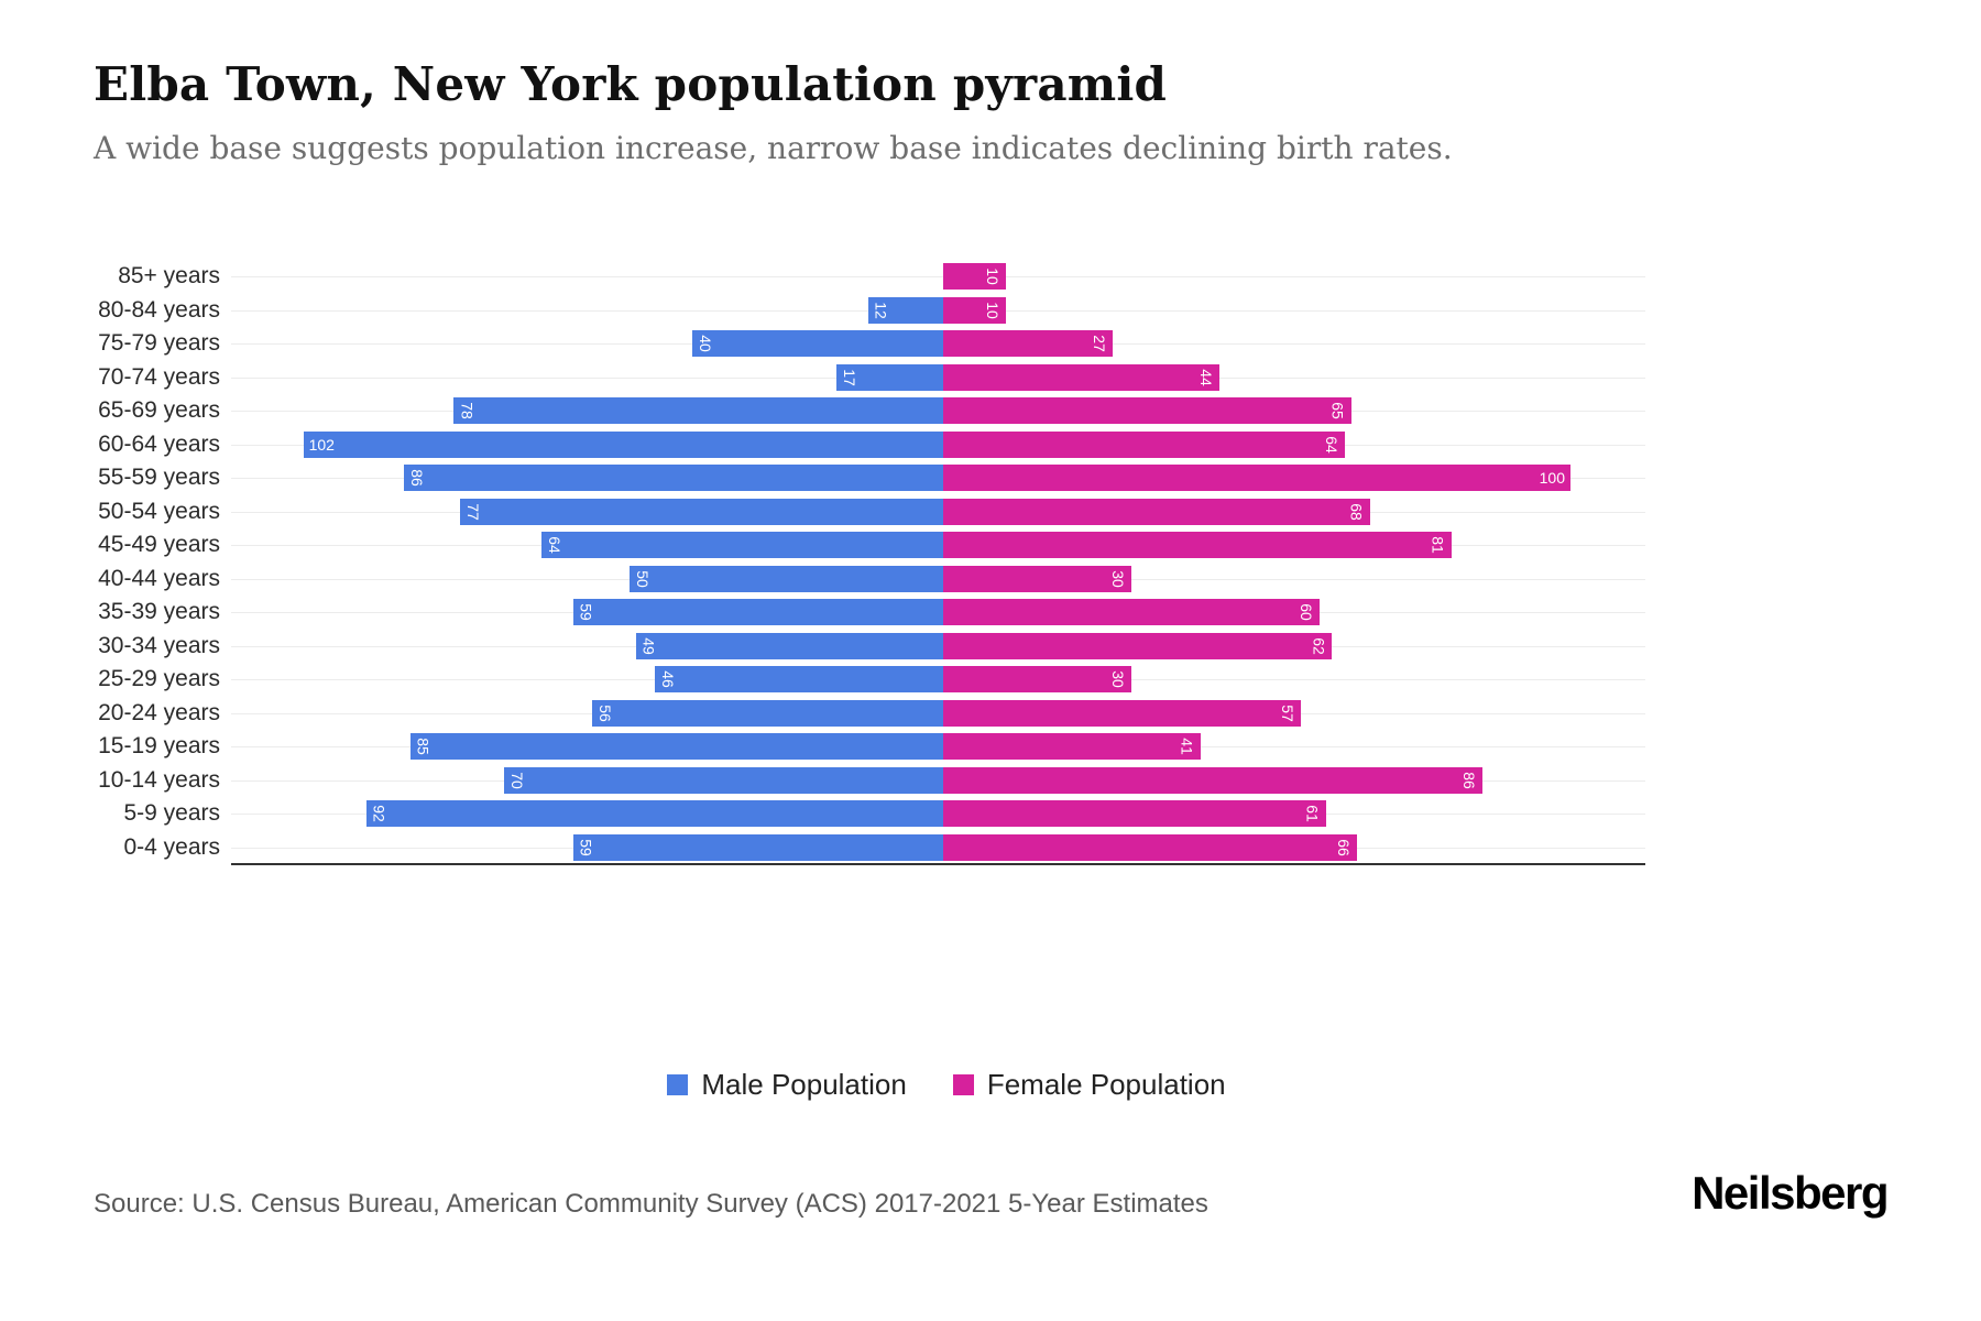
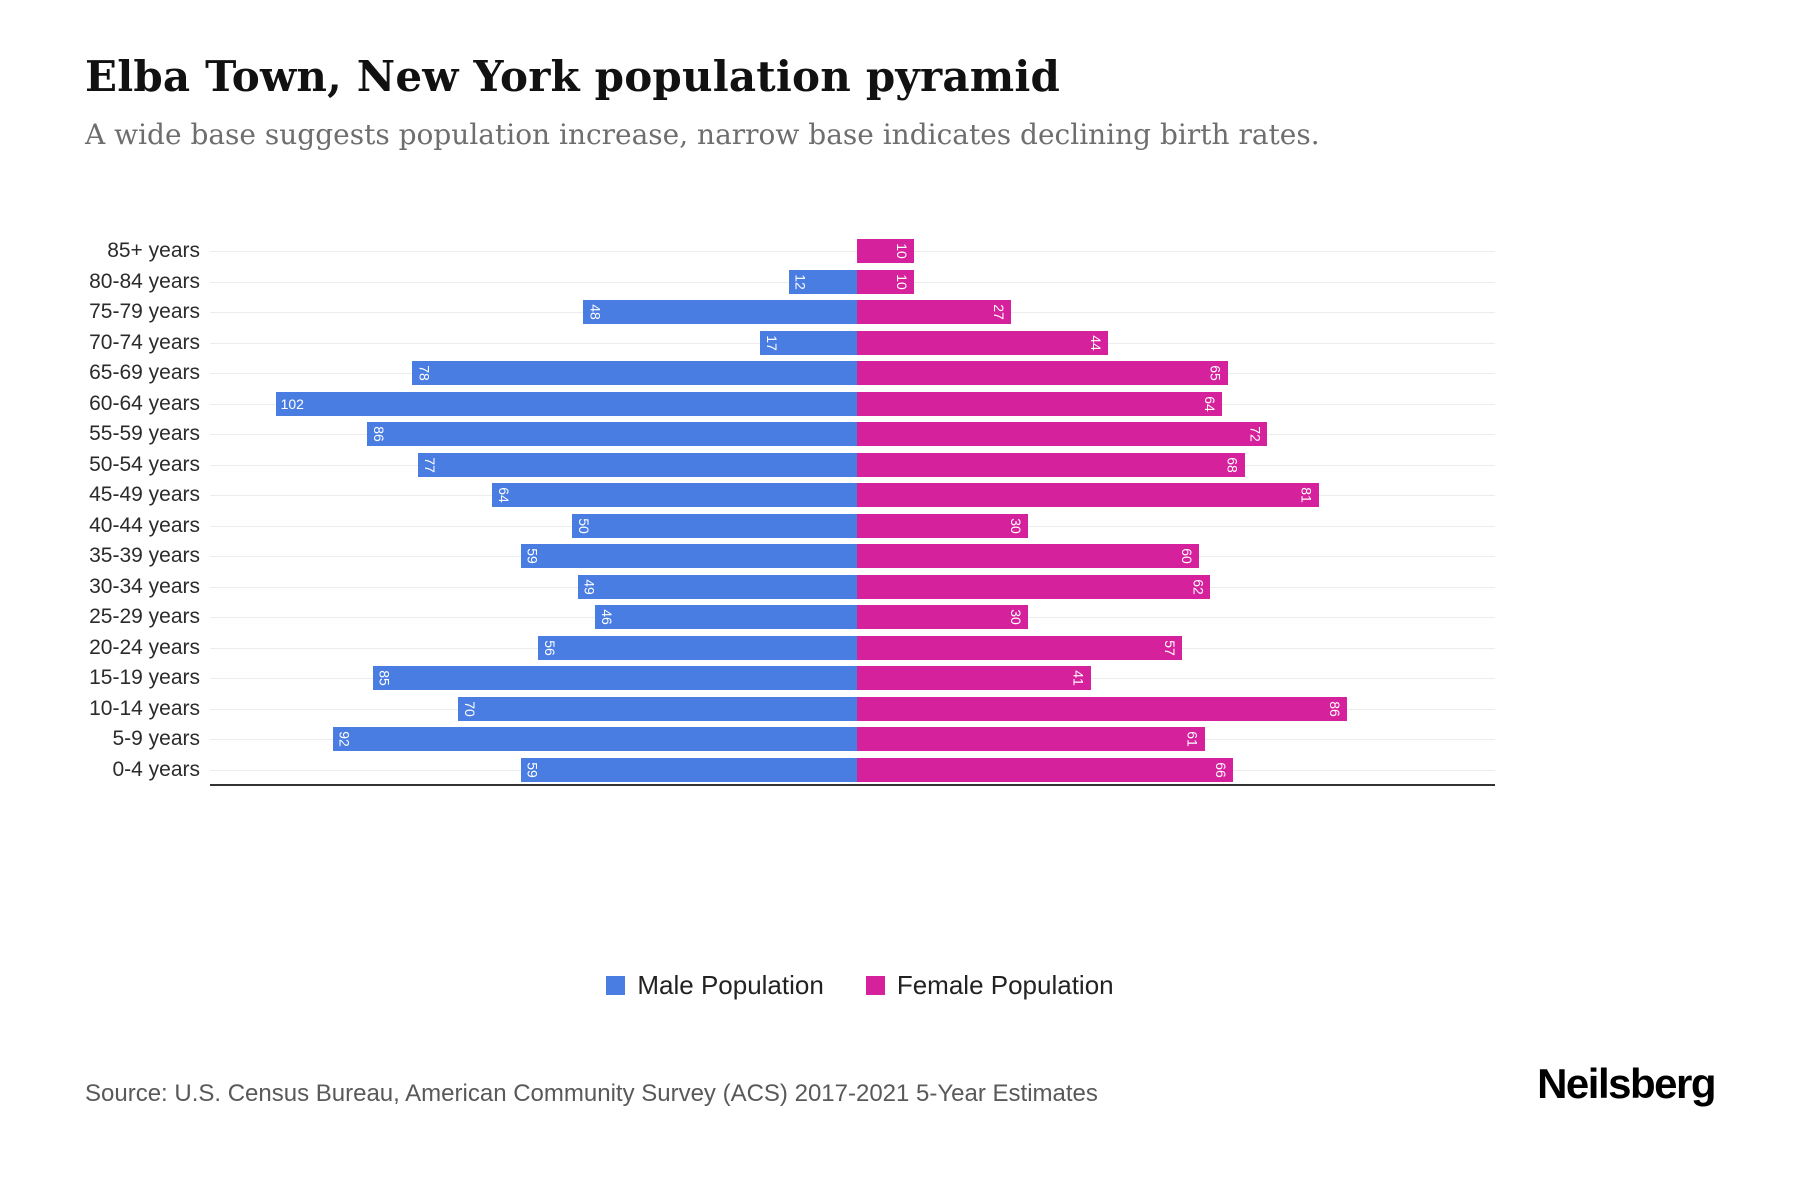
Male Population/75-79 years: 40 -> 48
Female Population/55-59 years: 100 -> 72
